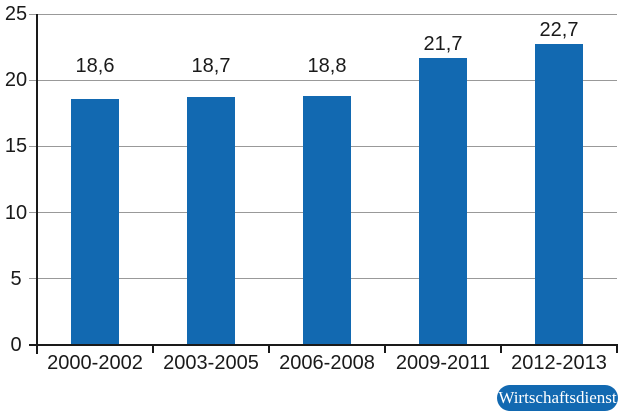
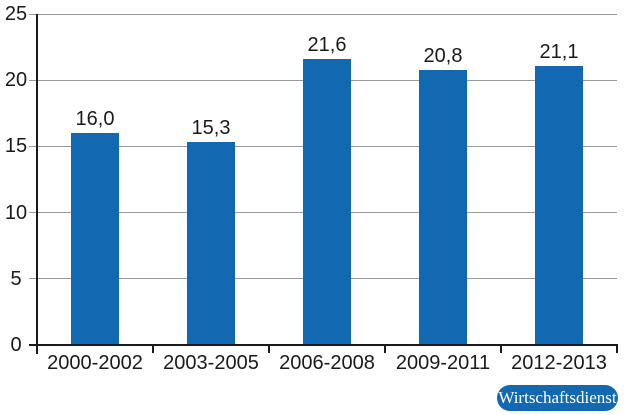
2000-2002: 18,6 -> 16,0
2003-2005: 18,7 -> 15,3
2006-2008: 18,8 -> 21,6
2009-2011: 21,7 -> 20,8
2012-2013: 22,7 -> 21,1
